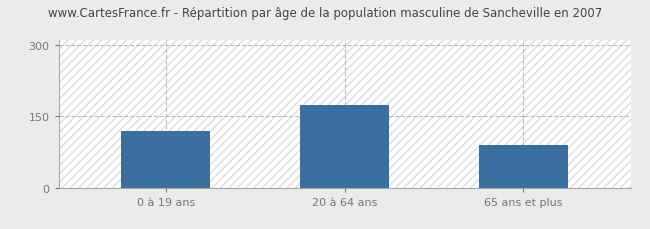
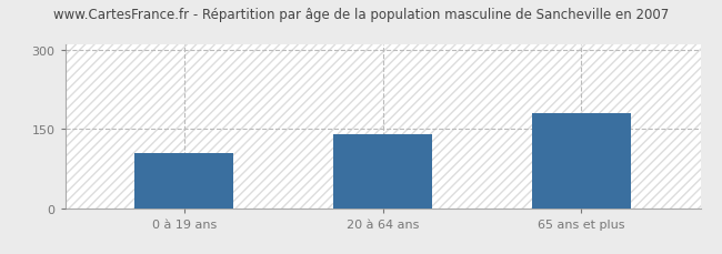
0 à 19 ans: 120 -> 105
20 à 64 ans: 175 -> 140
65 ans et plus: 90 -> 180
